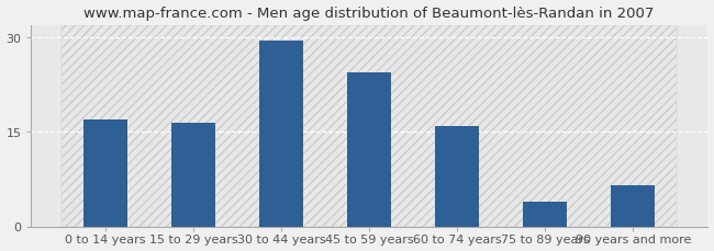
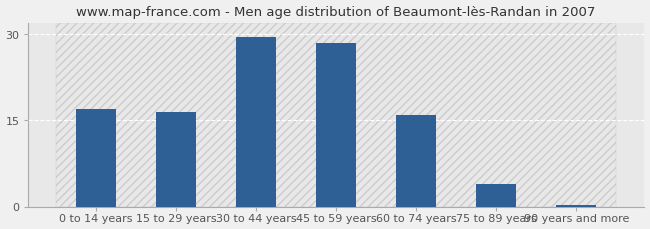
45 to 59 years: 24.4 -> 28.5
90 years and more: 6.6 -> 0.3
